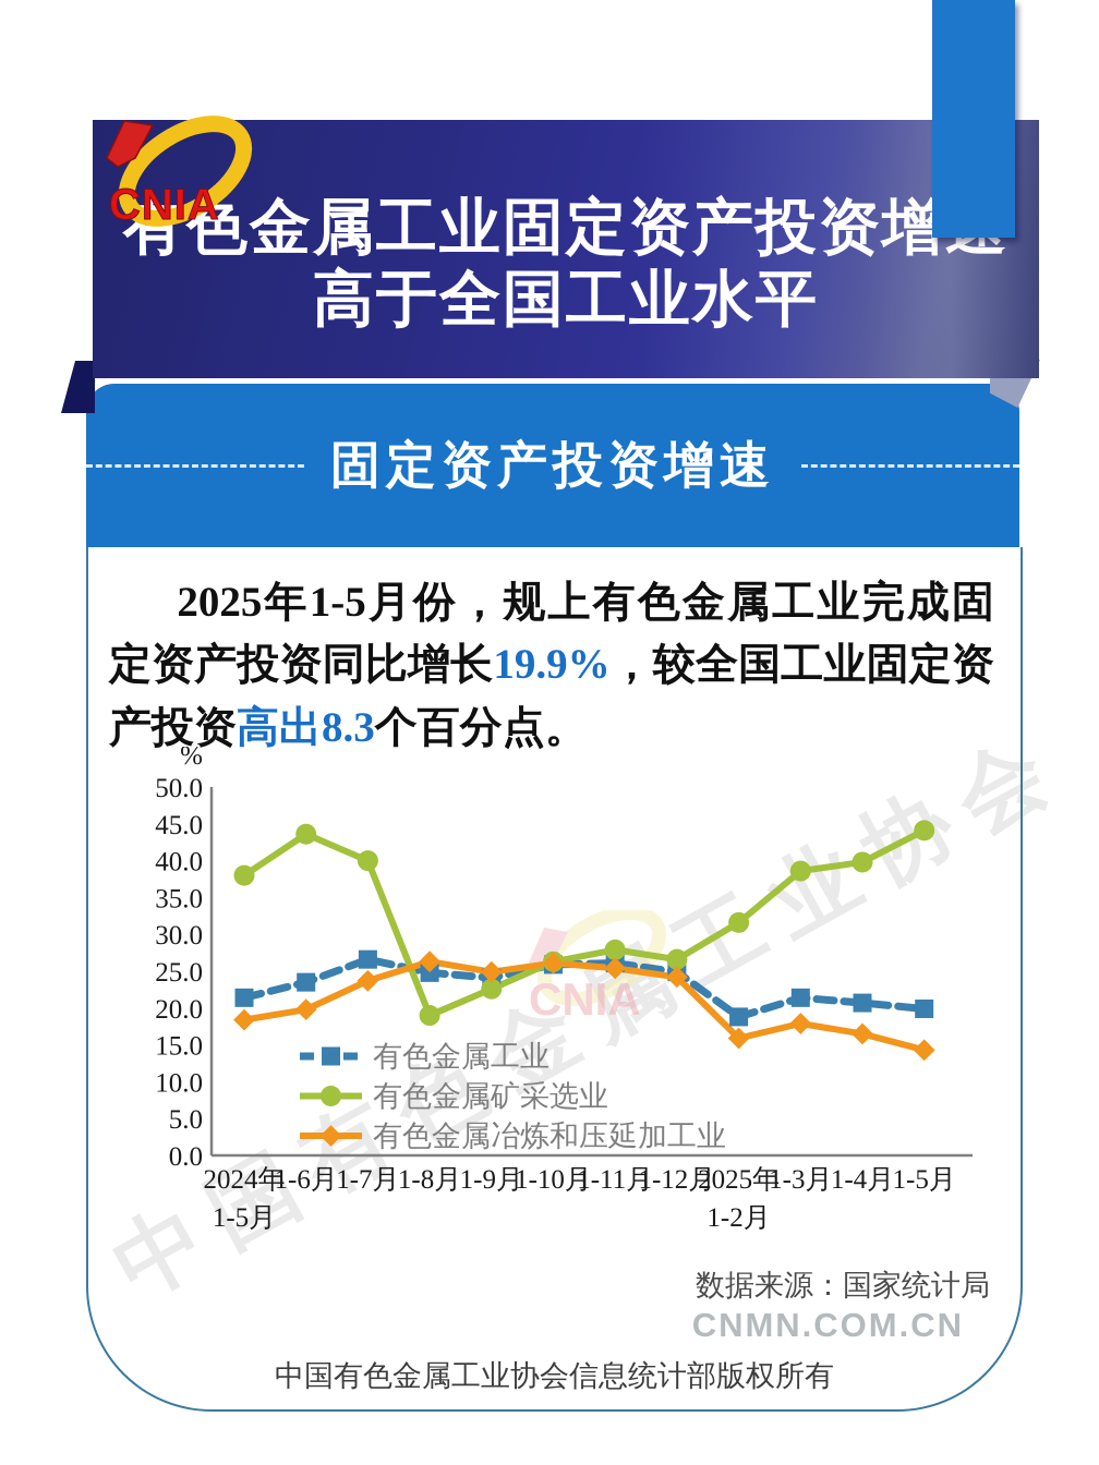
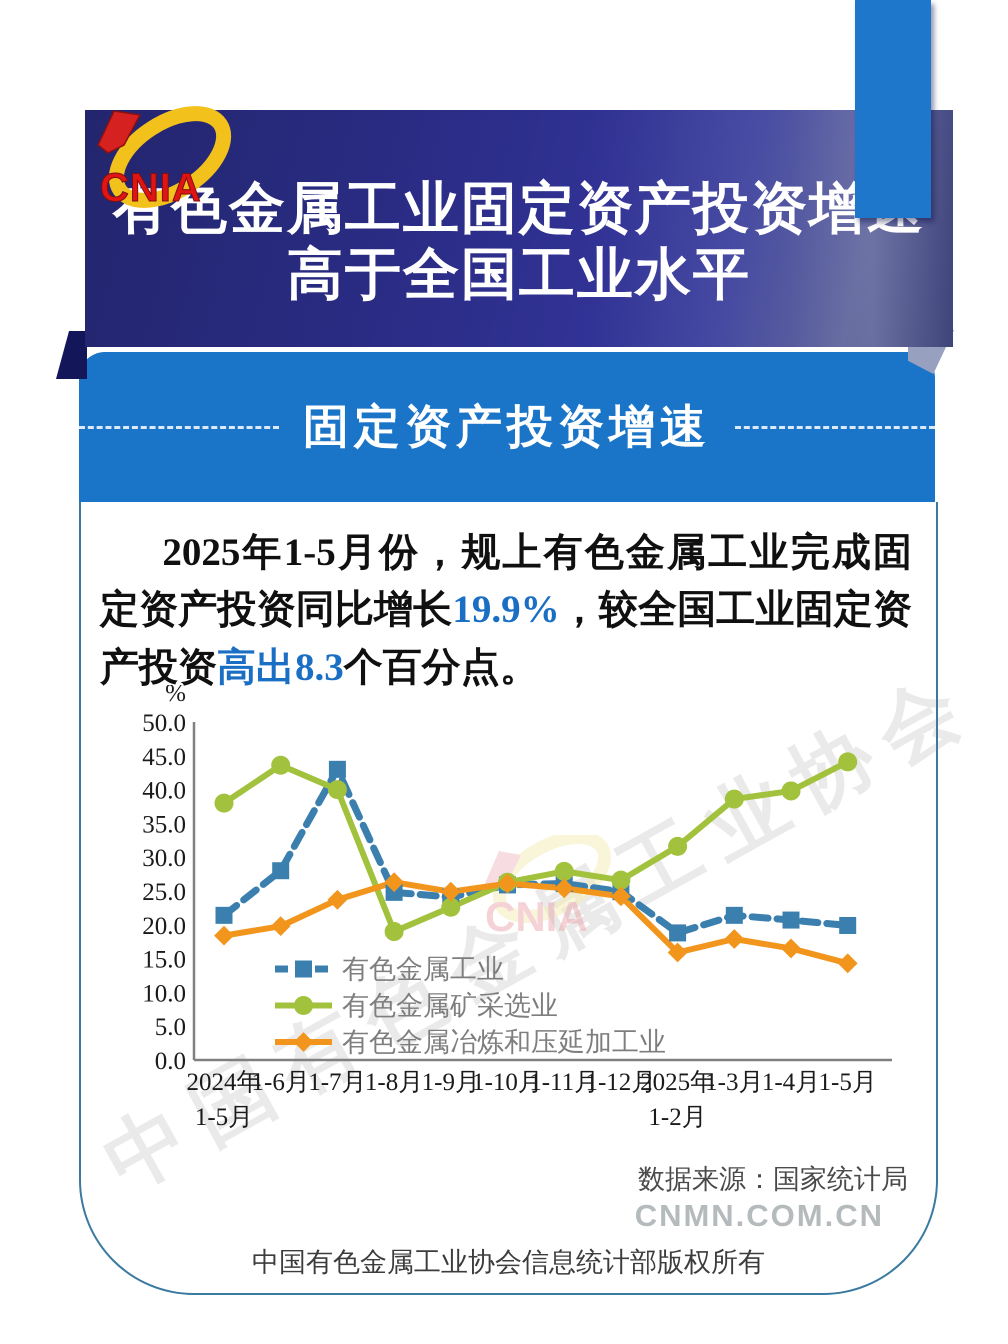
有色金属工业/1-6月: 24 -> 28
有色金属工业/1-7月: 27 -> 43
